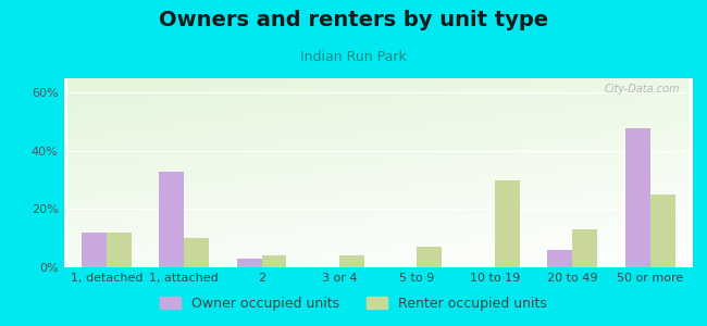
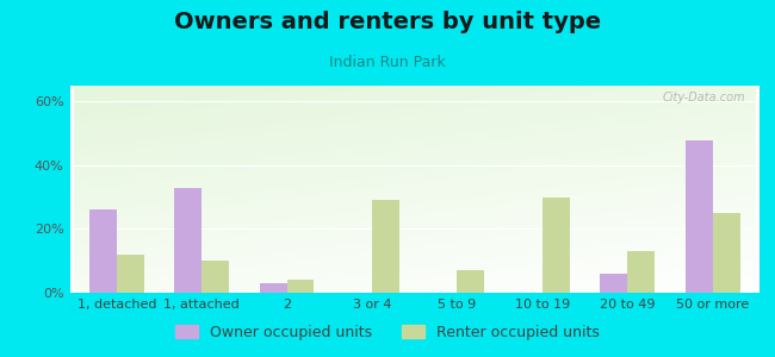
Owner occupied units/1, detached: 12% -> 26%
Renter occupied units/3 or 4: 4% -> 29%
